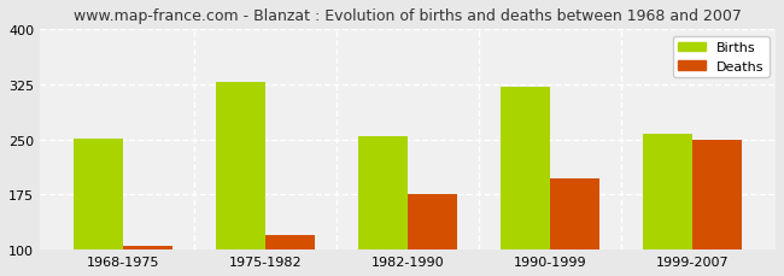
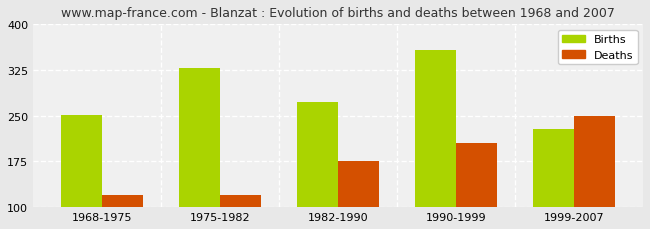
Deaths/1968-1975: 105 -> 120
Births/1982-1990: 254 -> 272
Births/1990-1999: 322 -> 358
Deaths/1990-1999: 197 -> 206
Births/1999-2007: 258 -> 228
